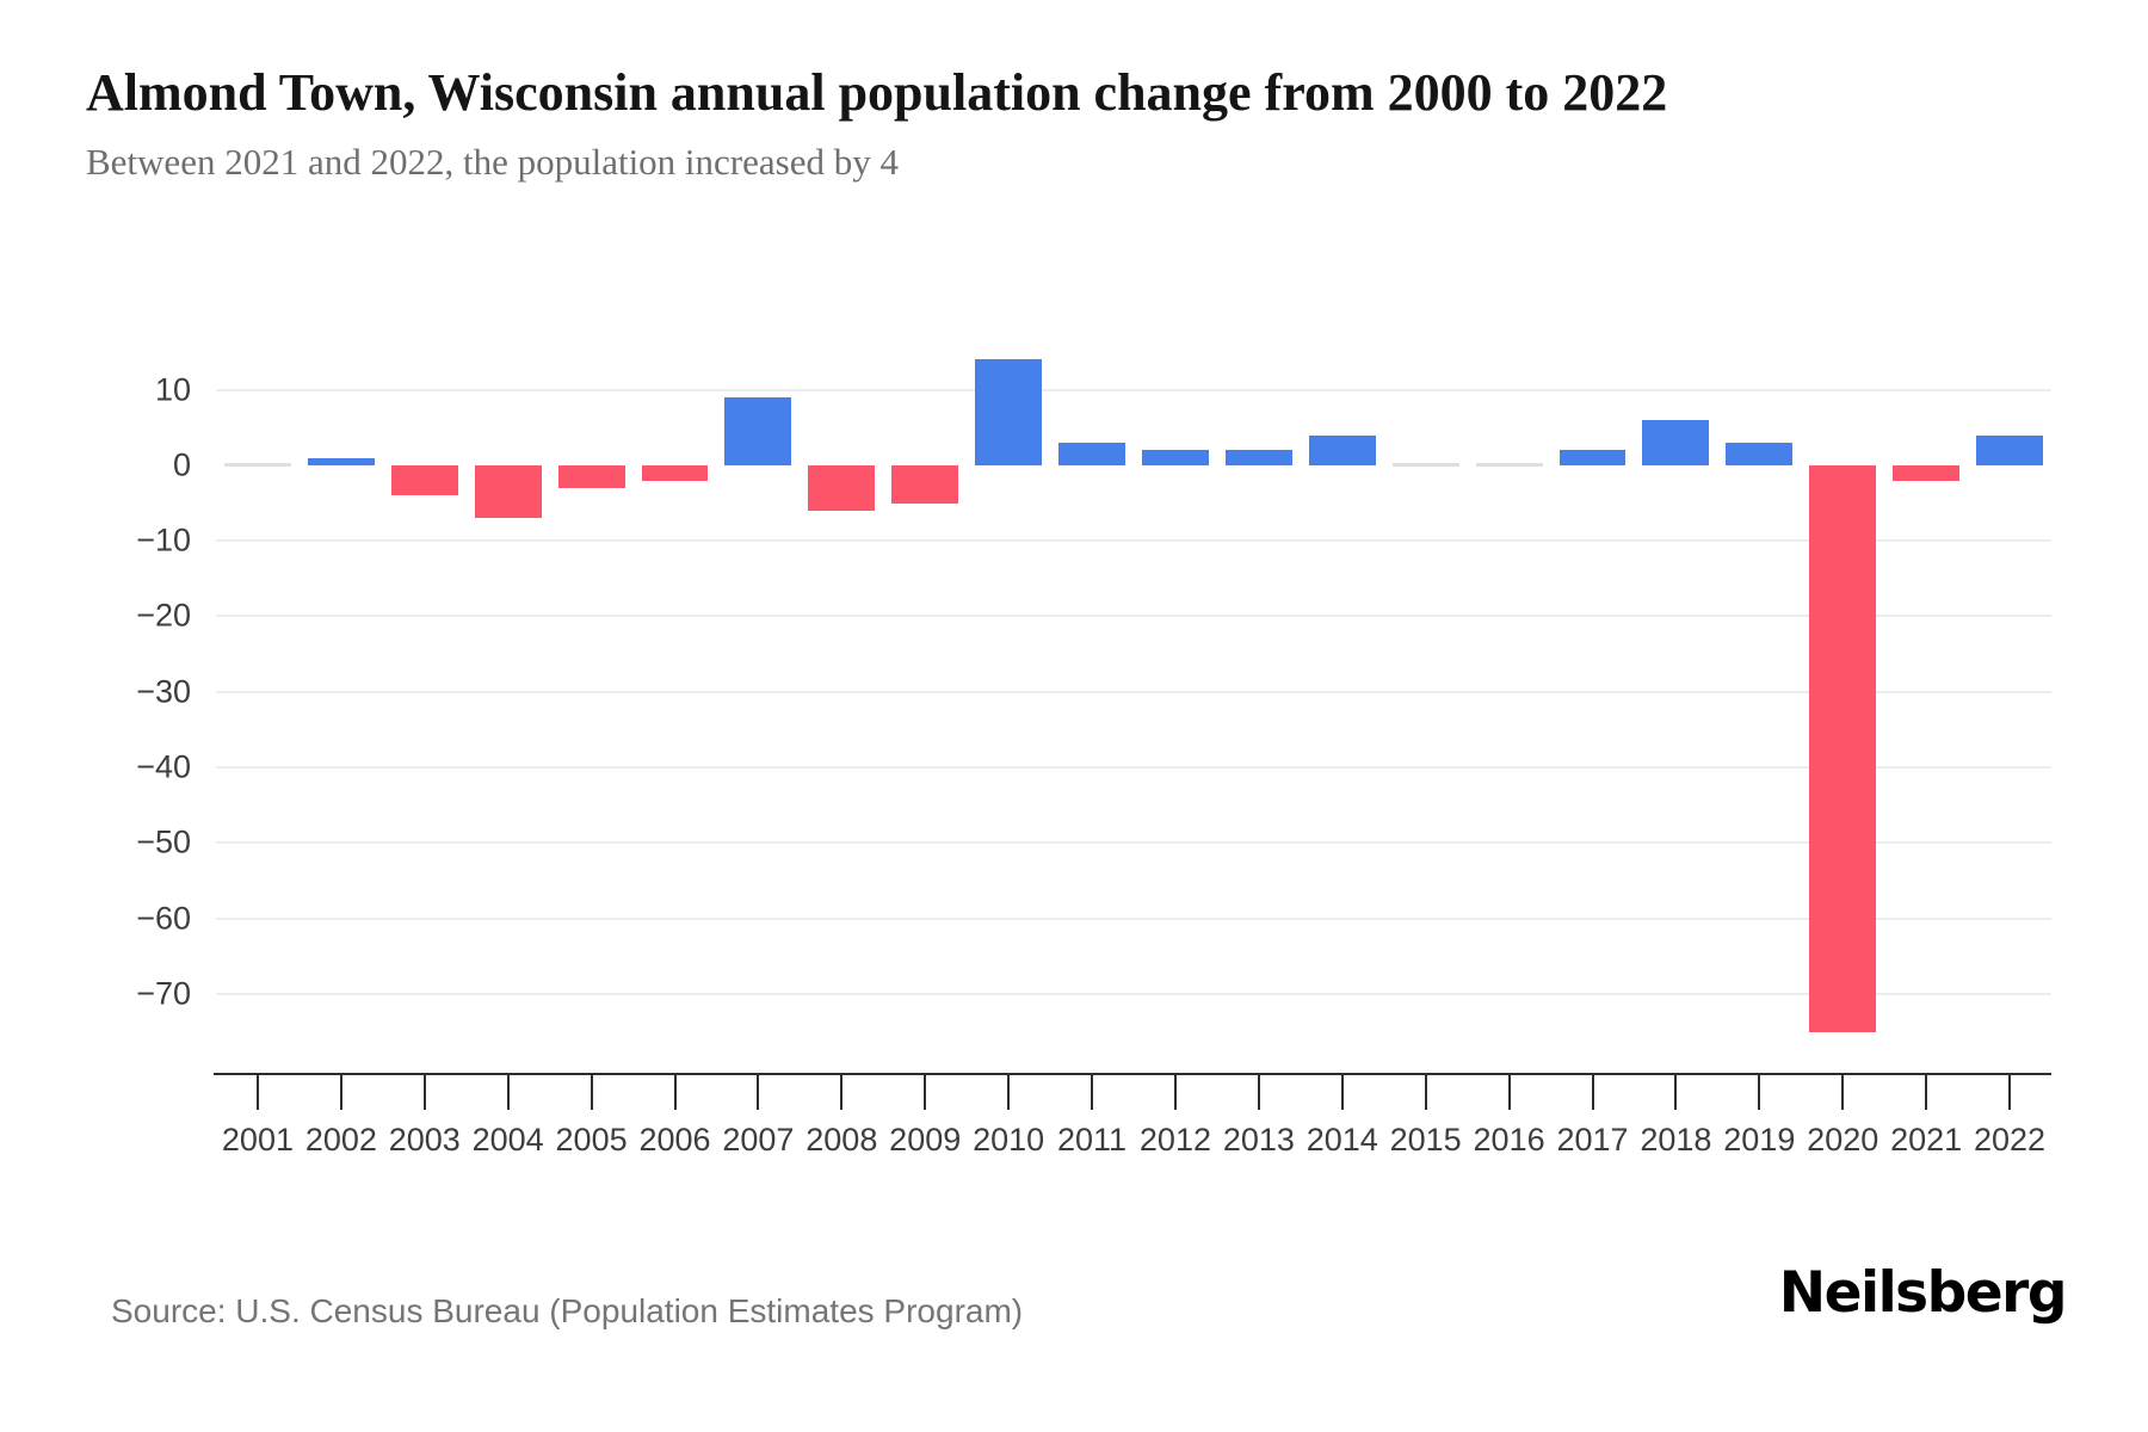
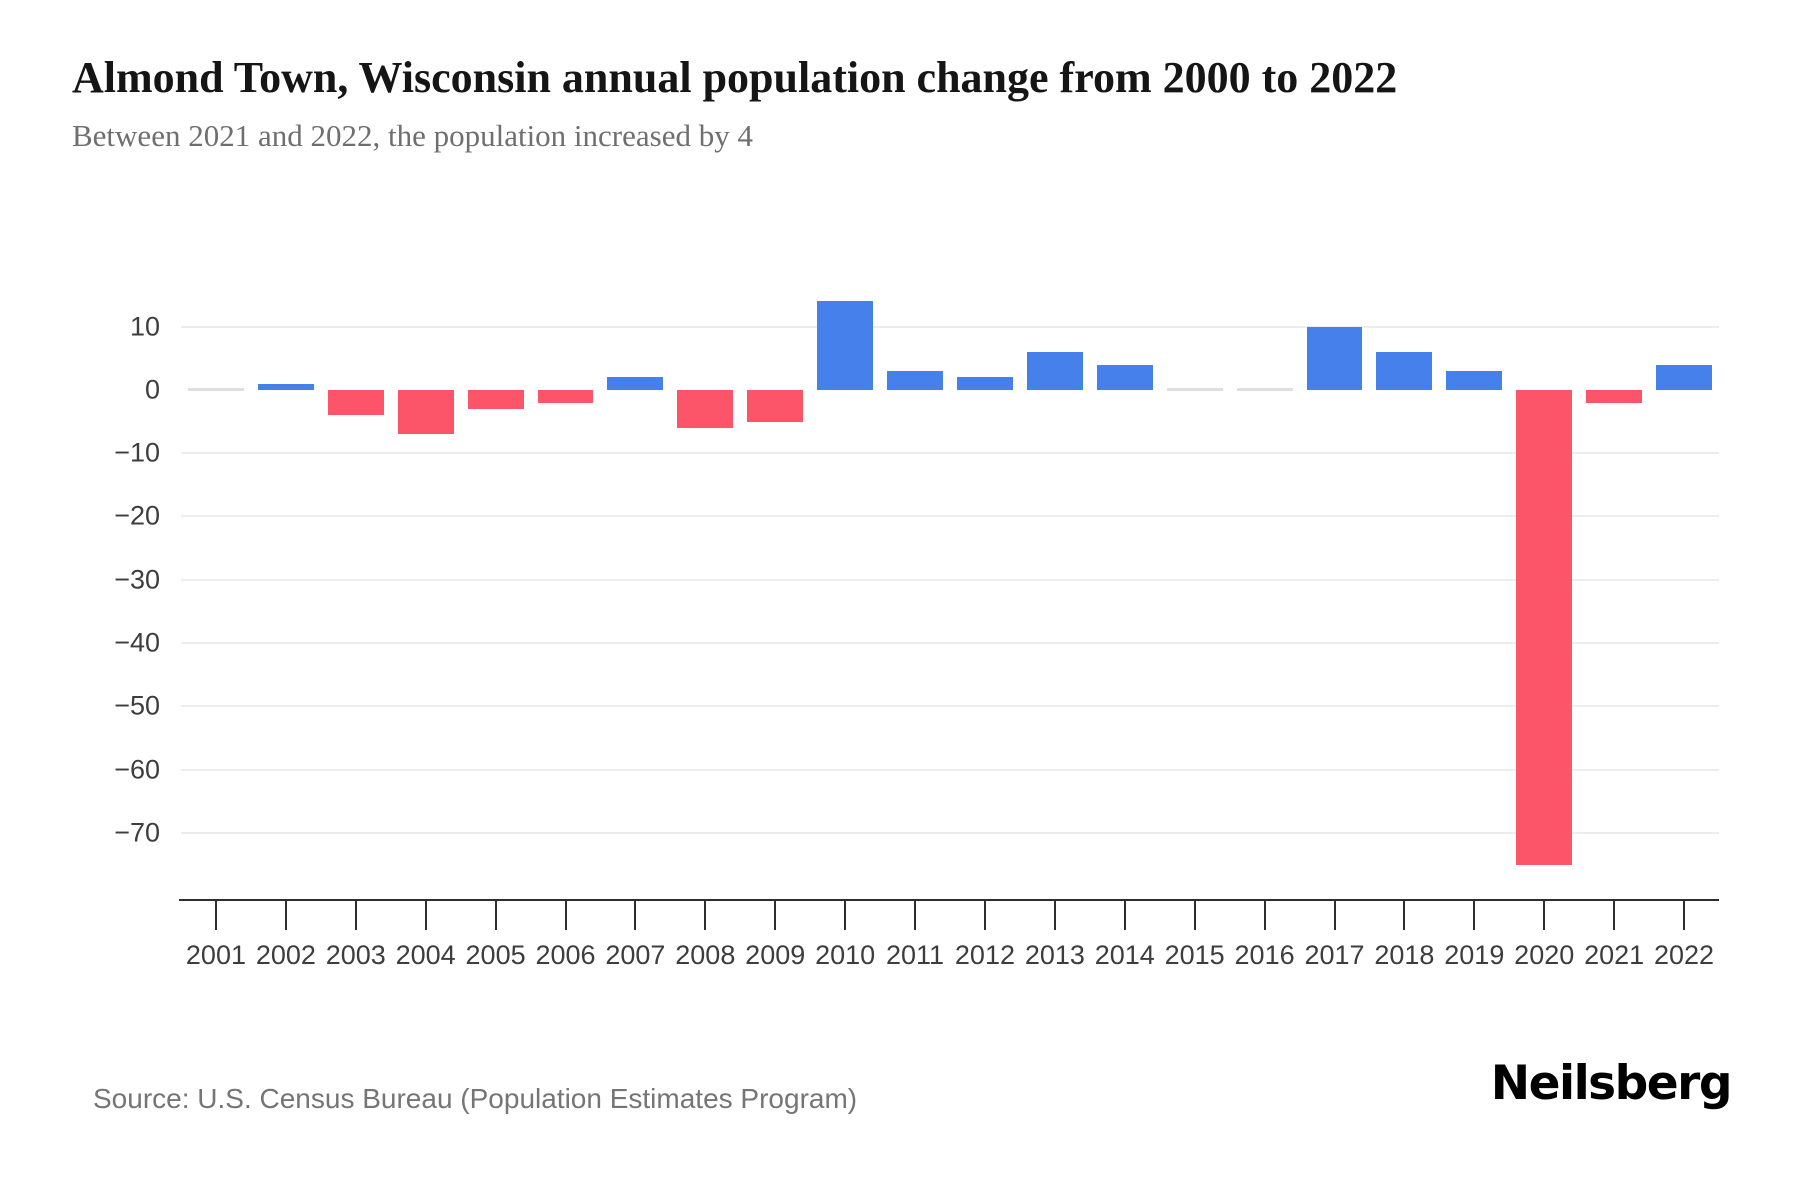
2007: 9 -> 2
2013: 2 -> 6
2017: 2 -> 10
